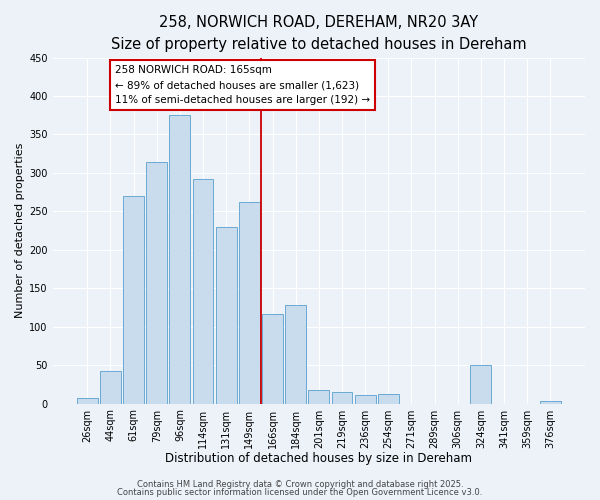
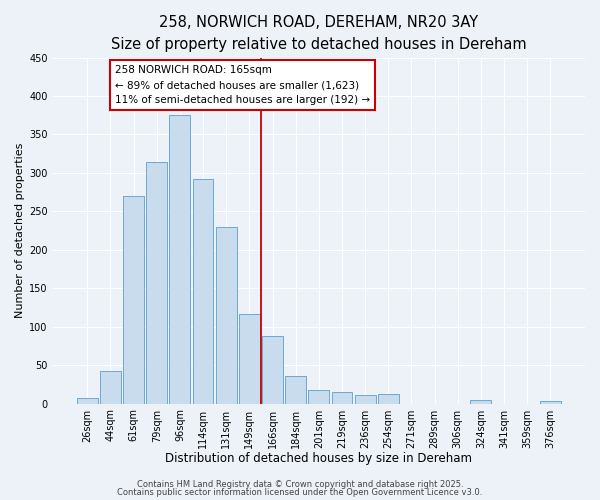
149sqm: 262 -> 117
166sqm: 116 -> 88
184sqm: 128 -> 36
324sqm: 50 -> 5
